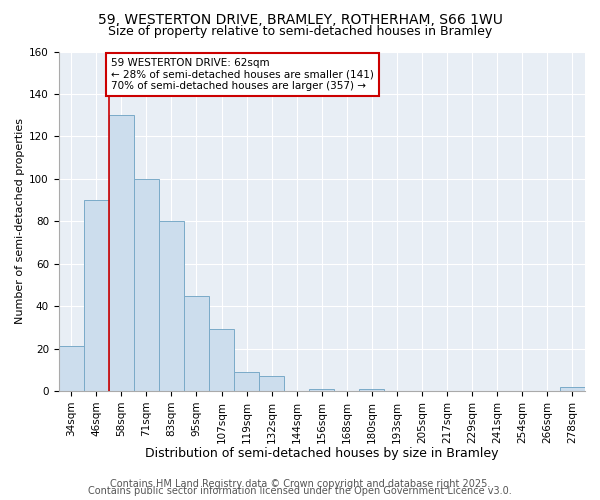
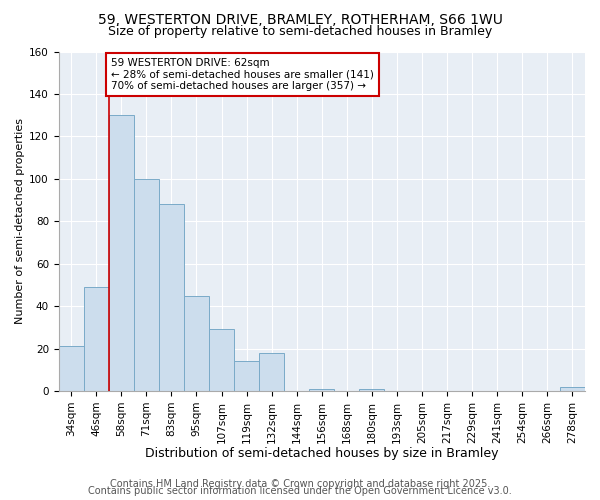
46sqm: 90 -> 49
83sqm: 80 -> 88
119sqm: 9 -> 14
132sqm: 7 -> 18
